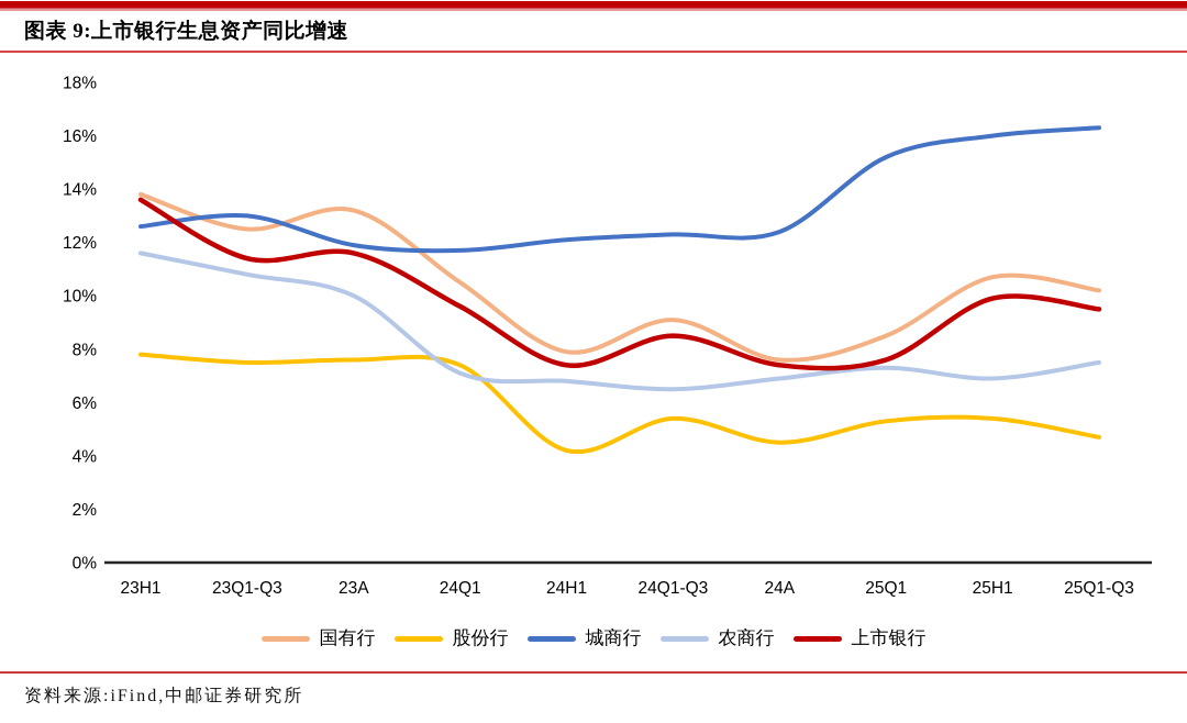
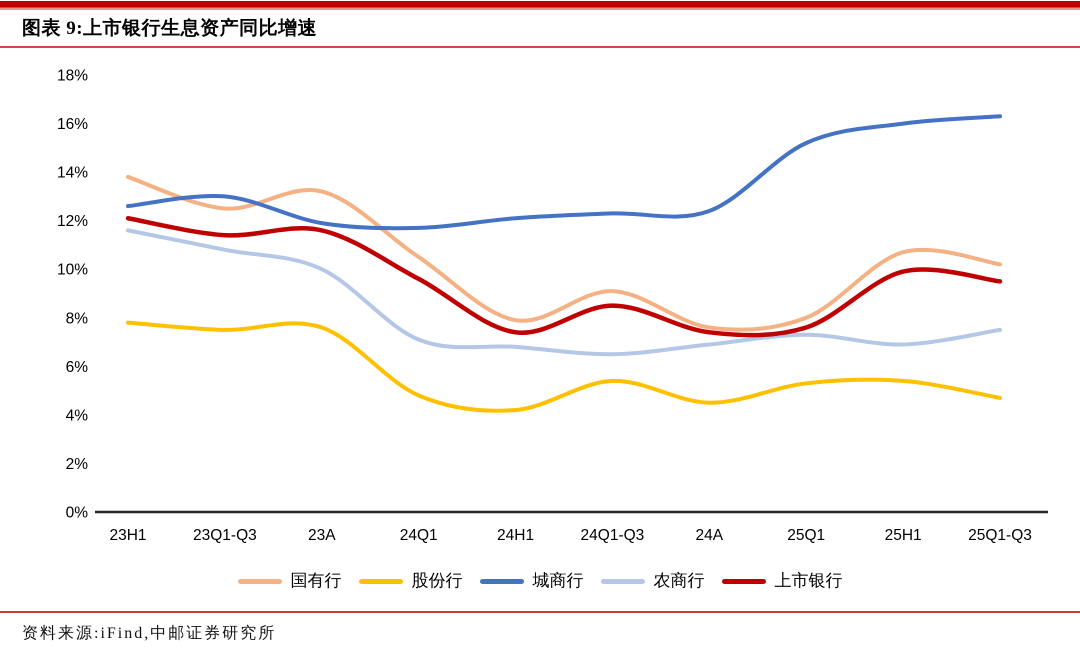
上市银行/23H1: 13.6% -> 12.1%
股份行/24Q1: 7.4% -> 4.8%
国有行/25Q1: 8.5% -> 8.0%
